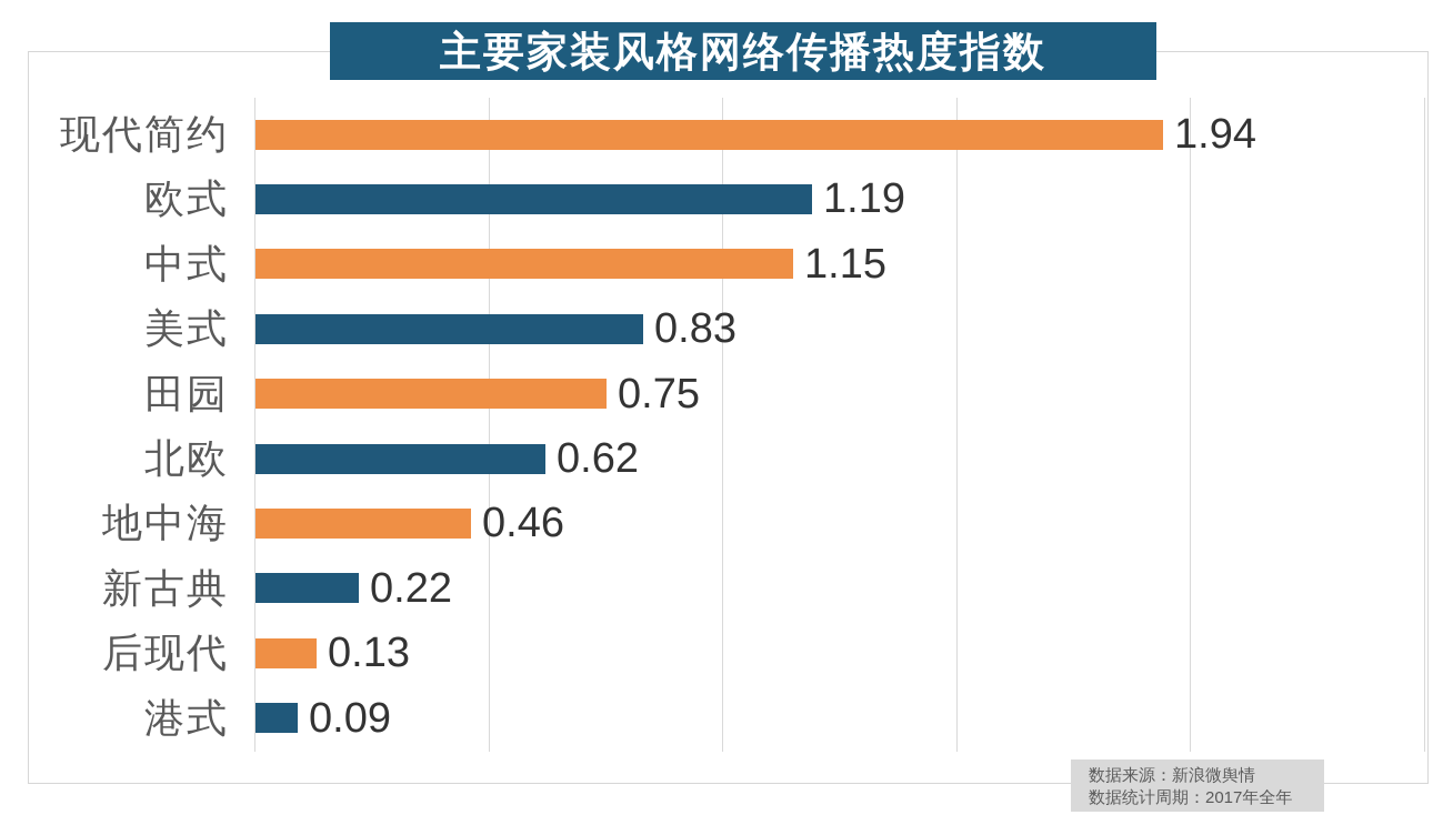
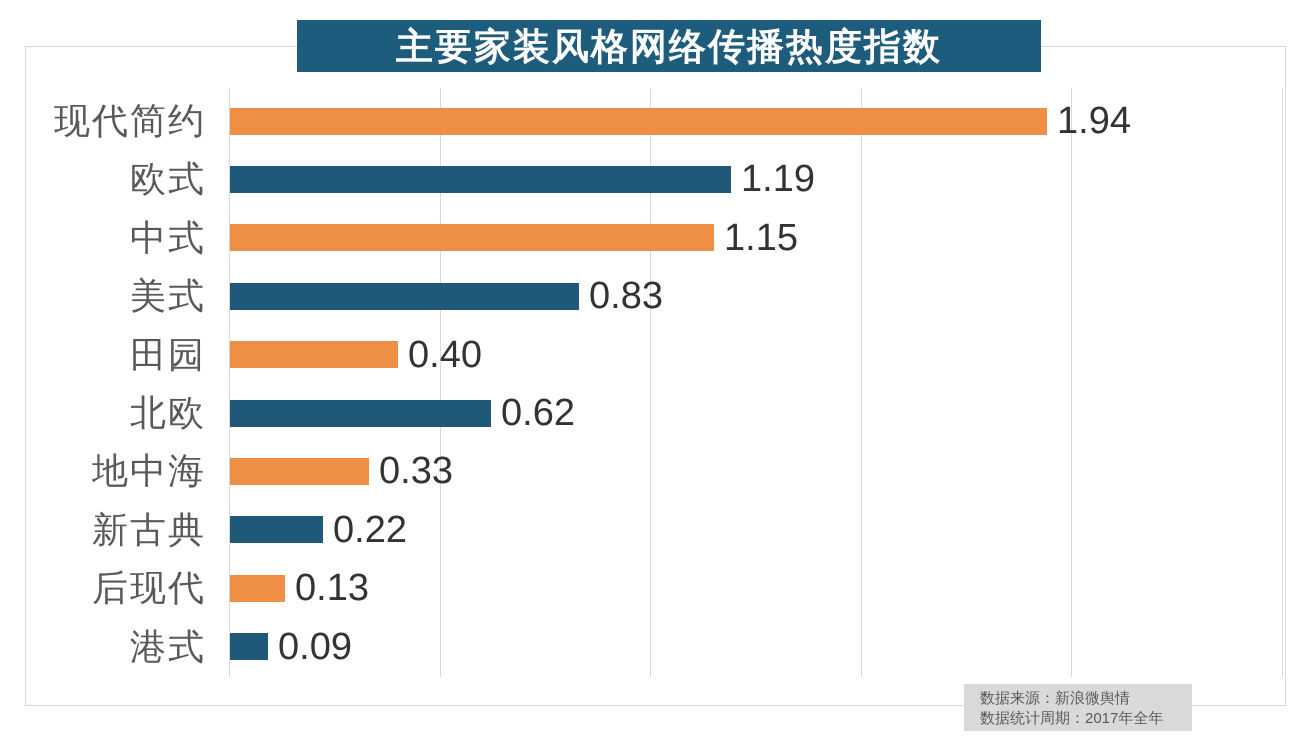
田园: 0.75 -> 0.40
地中海: 0.46 -> 0.33
